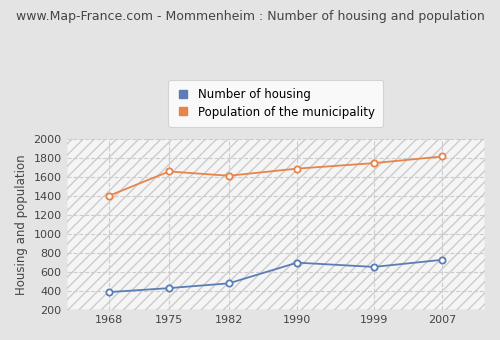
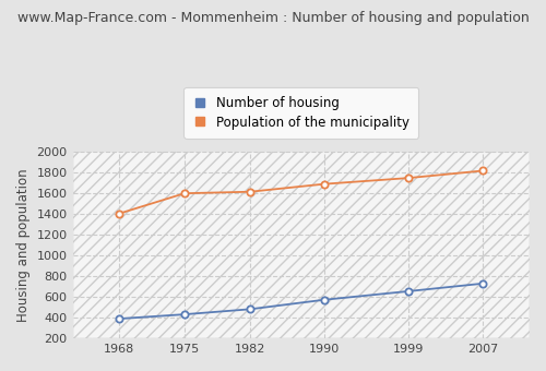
Population of the municipality/1975: 1660 -> 1600
Number of housing/1990: 700 -> 570
